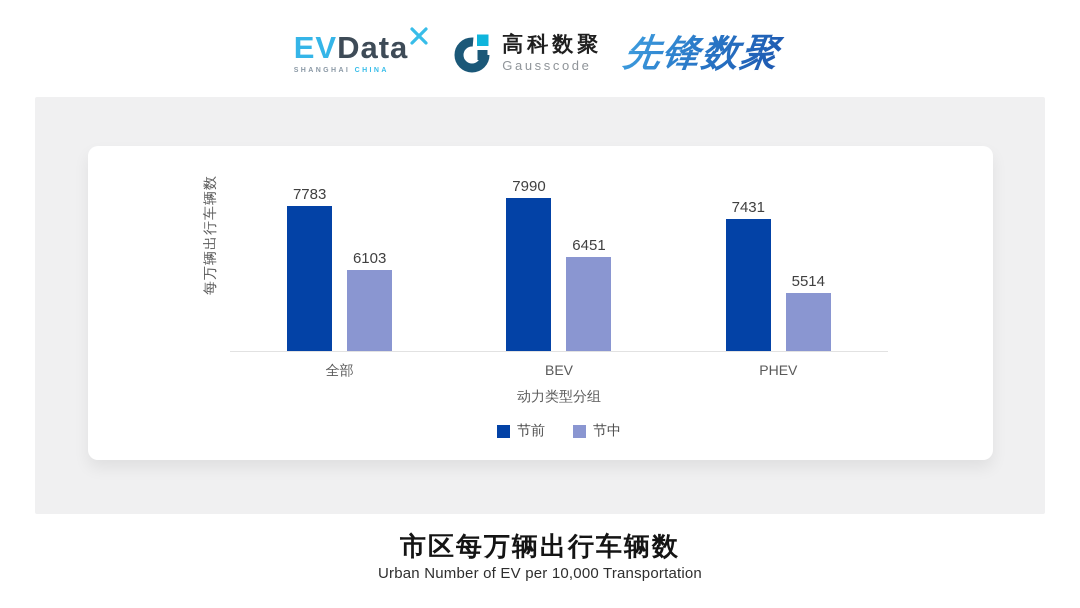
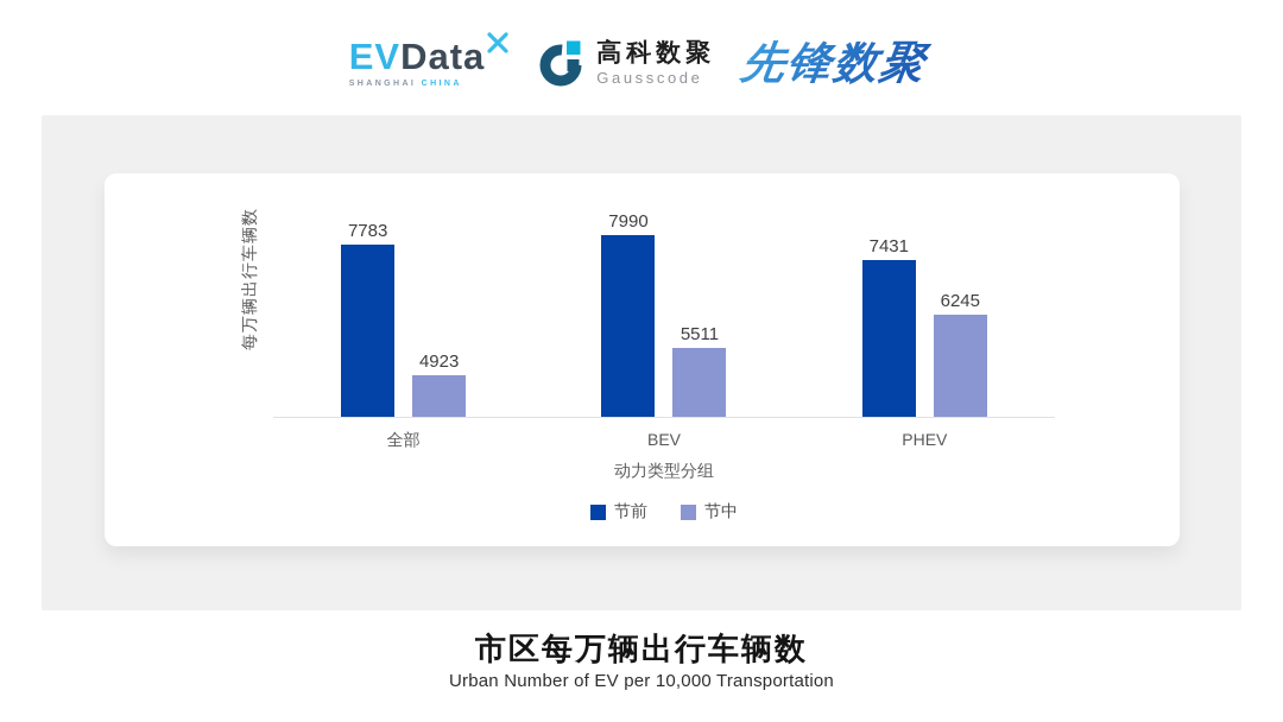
节中/全部: 6103 -> 4923
节中/BEV: 6451 -> 5511
节中/PHEV: 5514 -> 6245
